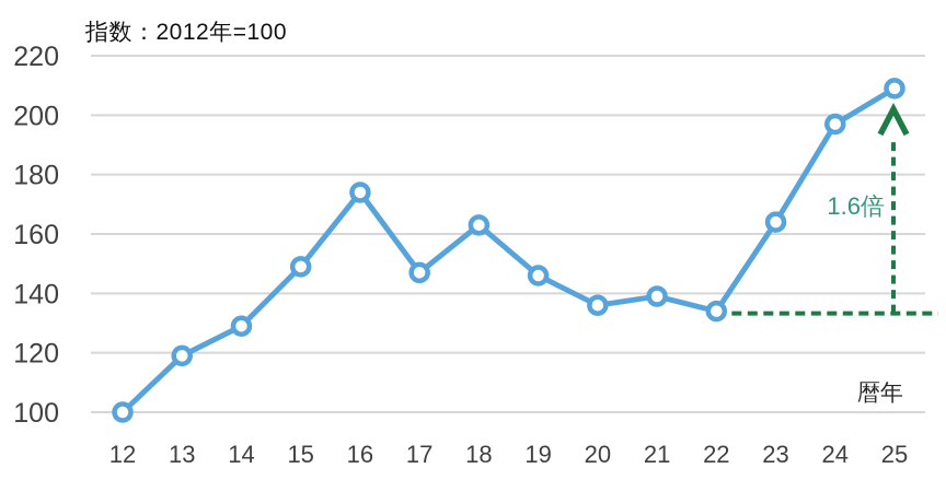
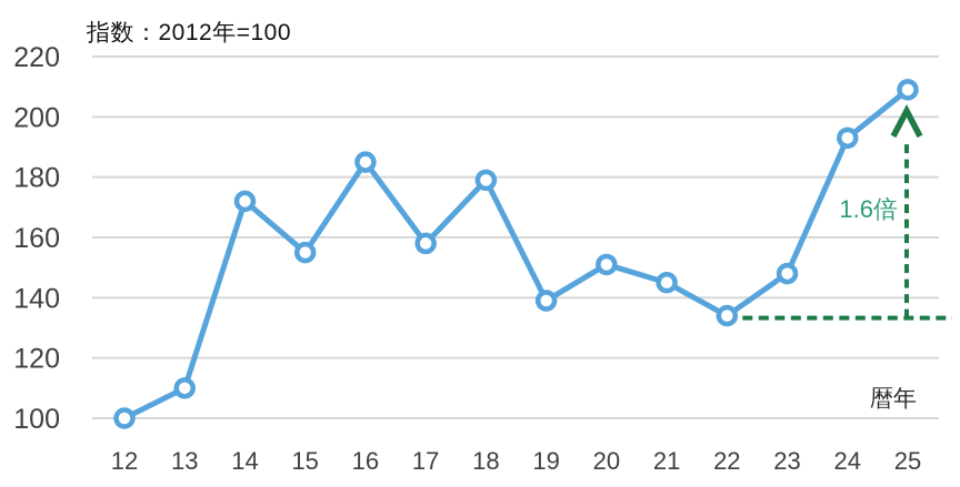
13: 119 -> 110
14: 129 -> 172
15: 149 -> 155
16: 174 -> 185
17: 147 -> 158
18: 163 -> 179
19: 146 -> 139
20: 136 -> 151
21: 139 -> 145
23: 164 -> 148
24: 197 -> 193
